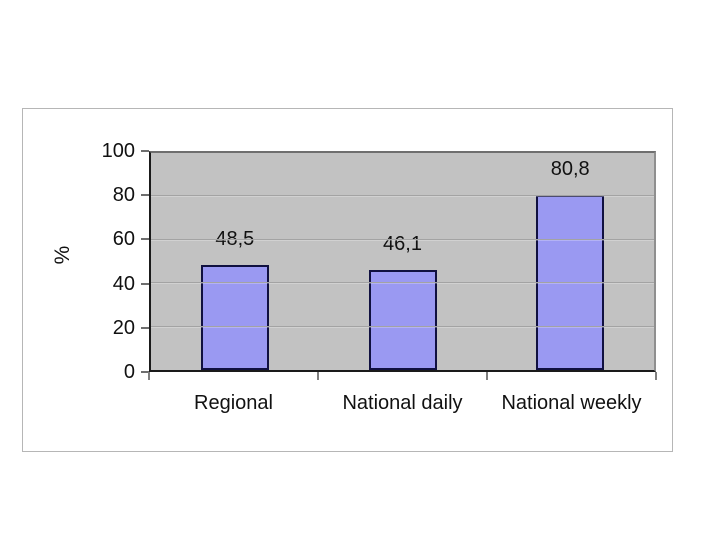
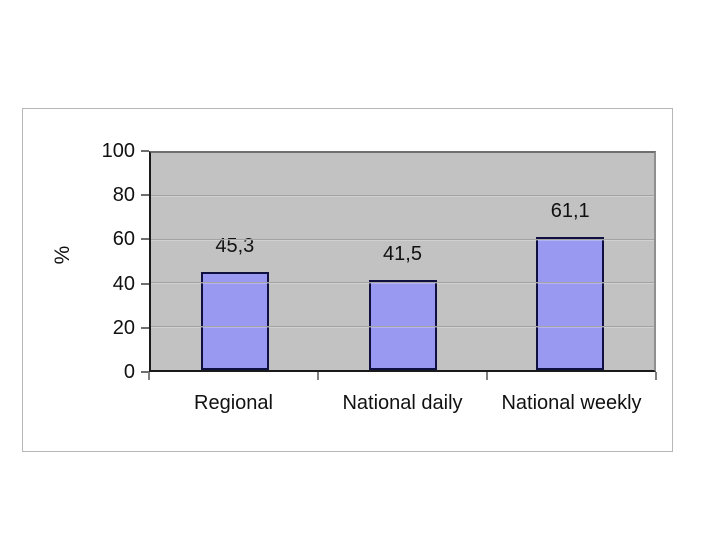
Regional: 48,5 -> 45,3
National daily: 46,1 -> 41,5
National weekly: 80,8 -> 61,1
